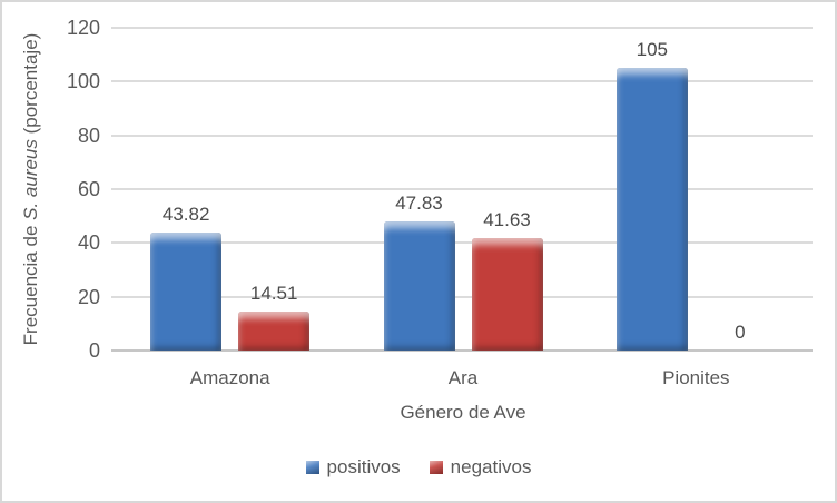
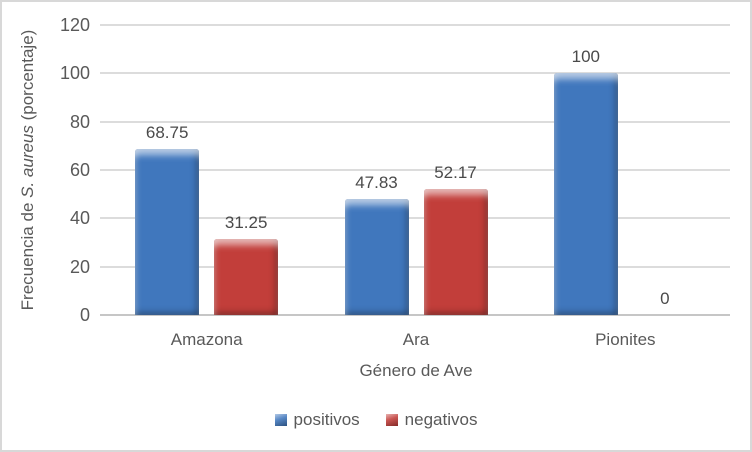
positivos/Amazona: 43.82 -> 68.75
negativos/Amazona: 14.51 -> 31.25
negativos/Ara: 41.63 -> 52.17
positivos/Pionites: 105 -> 100
